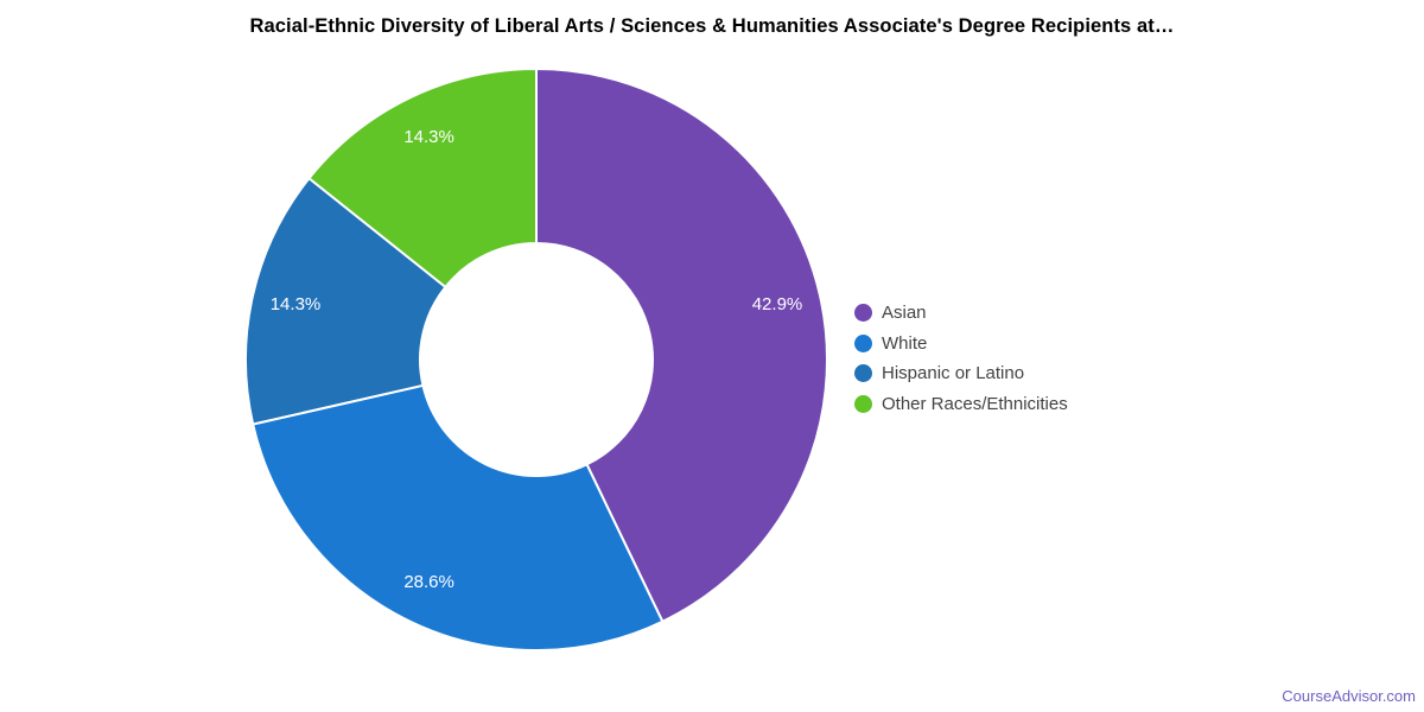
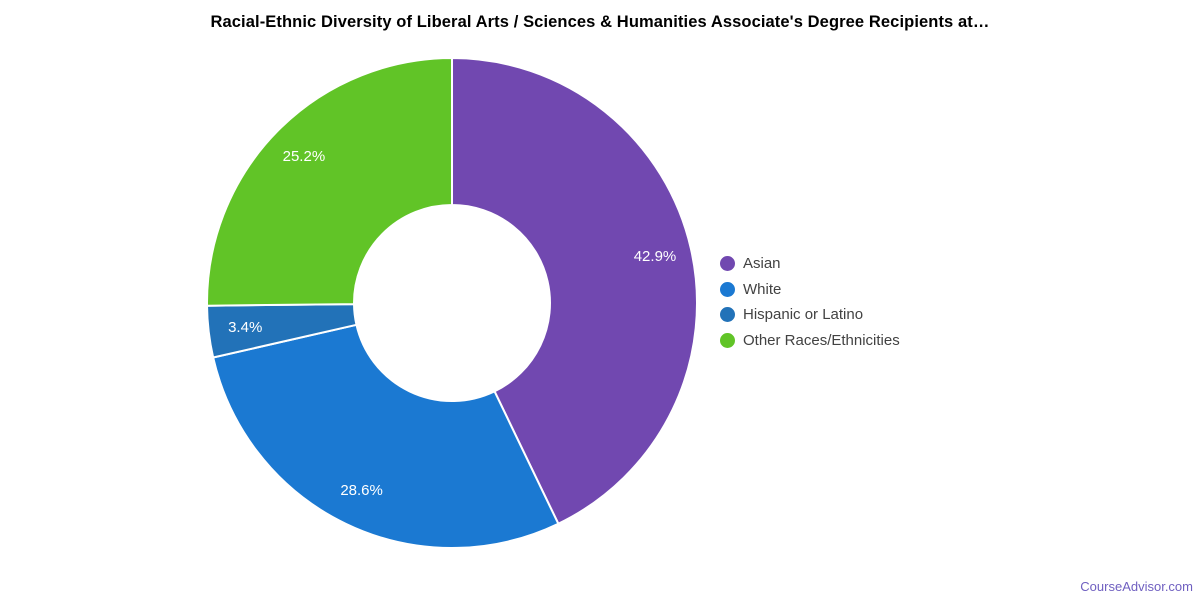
Hispanic or Latino: 14.3% -> 3.4%
Other Races/Ethnicities: 14.3% -> 25.2%
